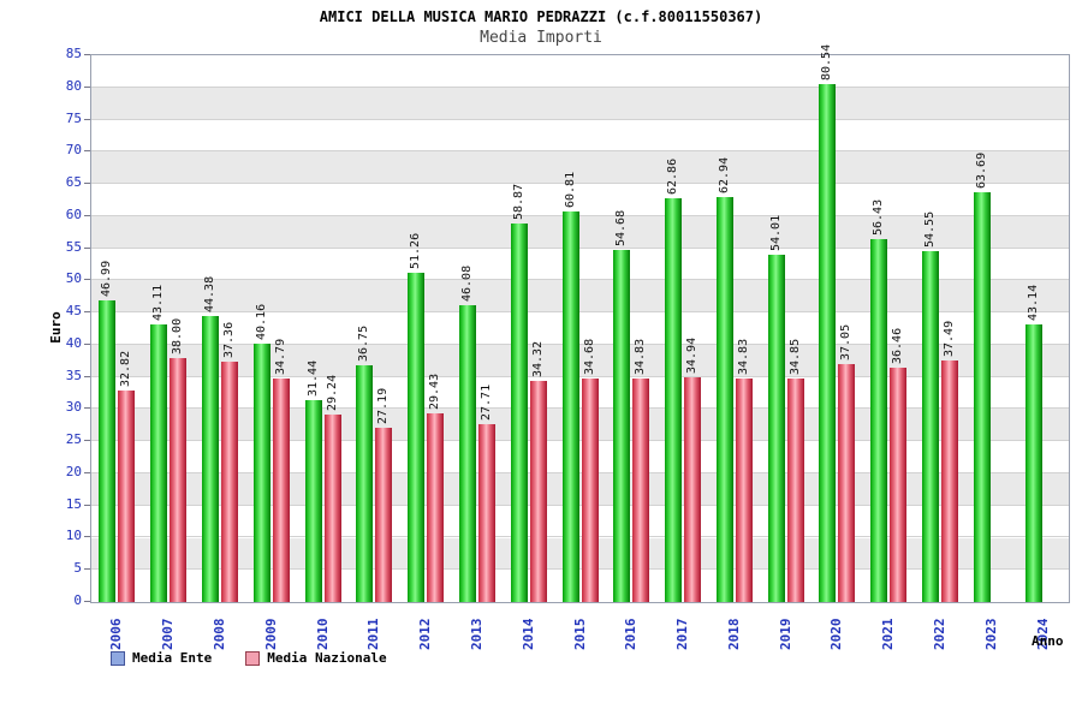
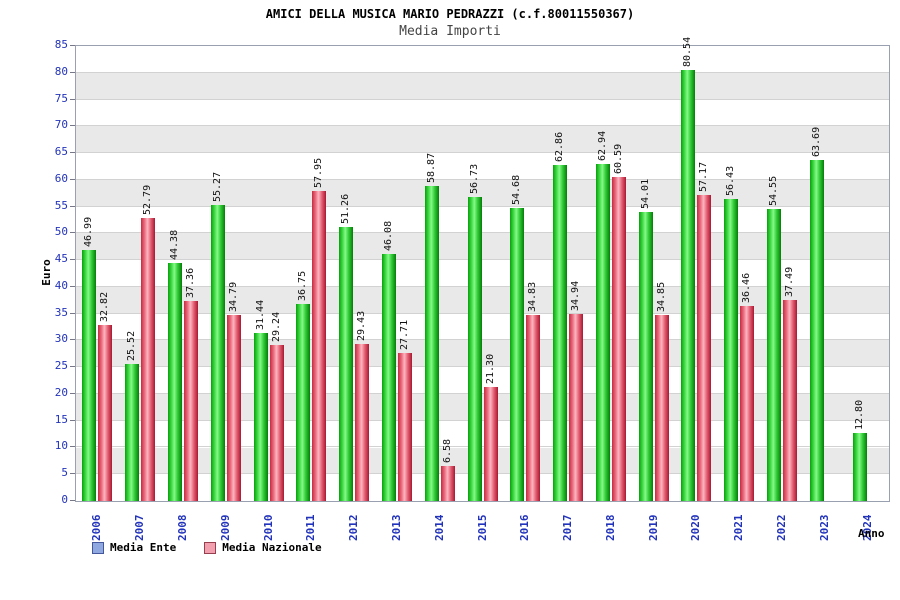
Media Ente/2007: 43.11 -> 25.52
Media Nazionale/2007: 38.00 -> 52.79
Media Ente/2009: 40.16 -> 55.27
Media Nazionale/2011: 27.19 -> 57.95
Media Nazionale/2014: 34.32 -> 6.58
Media Ente/2015: 60.81 -> 56.73
Media Nazionale/2015: 34.68 -> 21.30
Media Nazionale/2018: 34.83 -> 60.59
Media Nazionale/2020: 37.05 -> 57.17
Media Ente/2024: 43.14 -> 12.80
